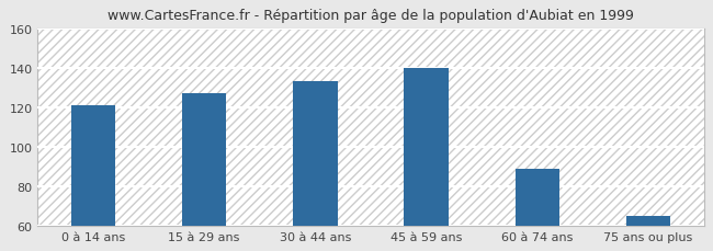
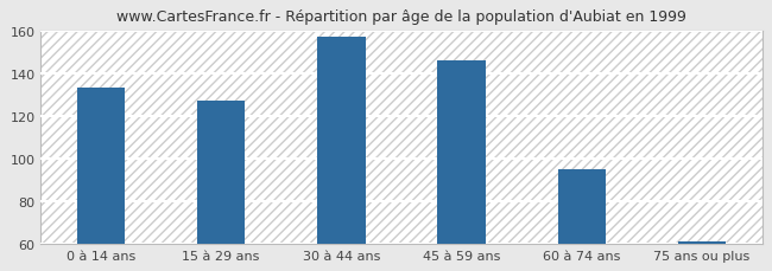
0 à 14 ans: 121 -> 133
30 à 44 ans: 133 -> 157
45 à 59 ans: 140 -> 146
60 à 74 ans: 89 -> 95
75 ans ou plus: 65 -> 61
